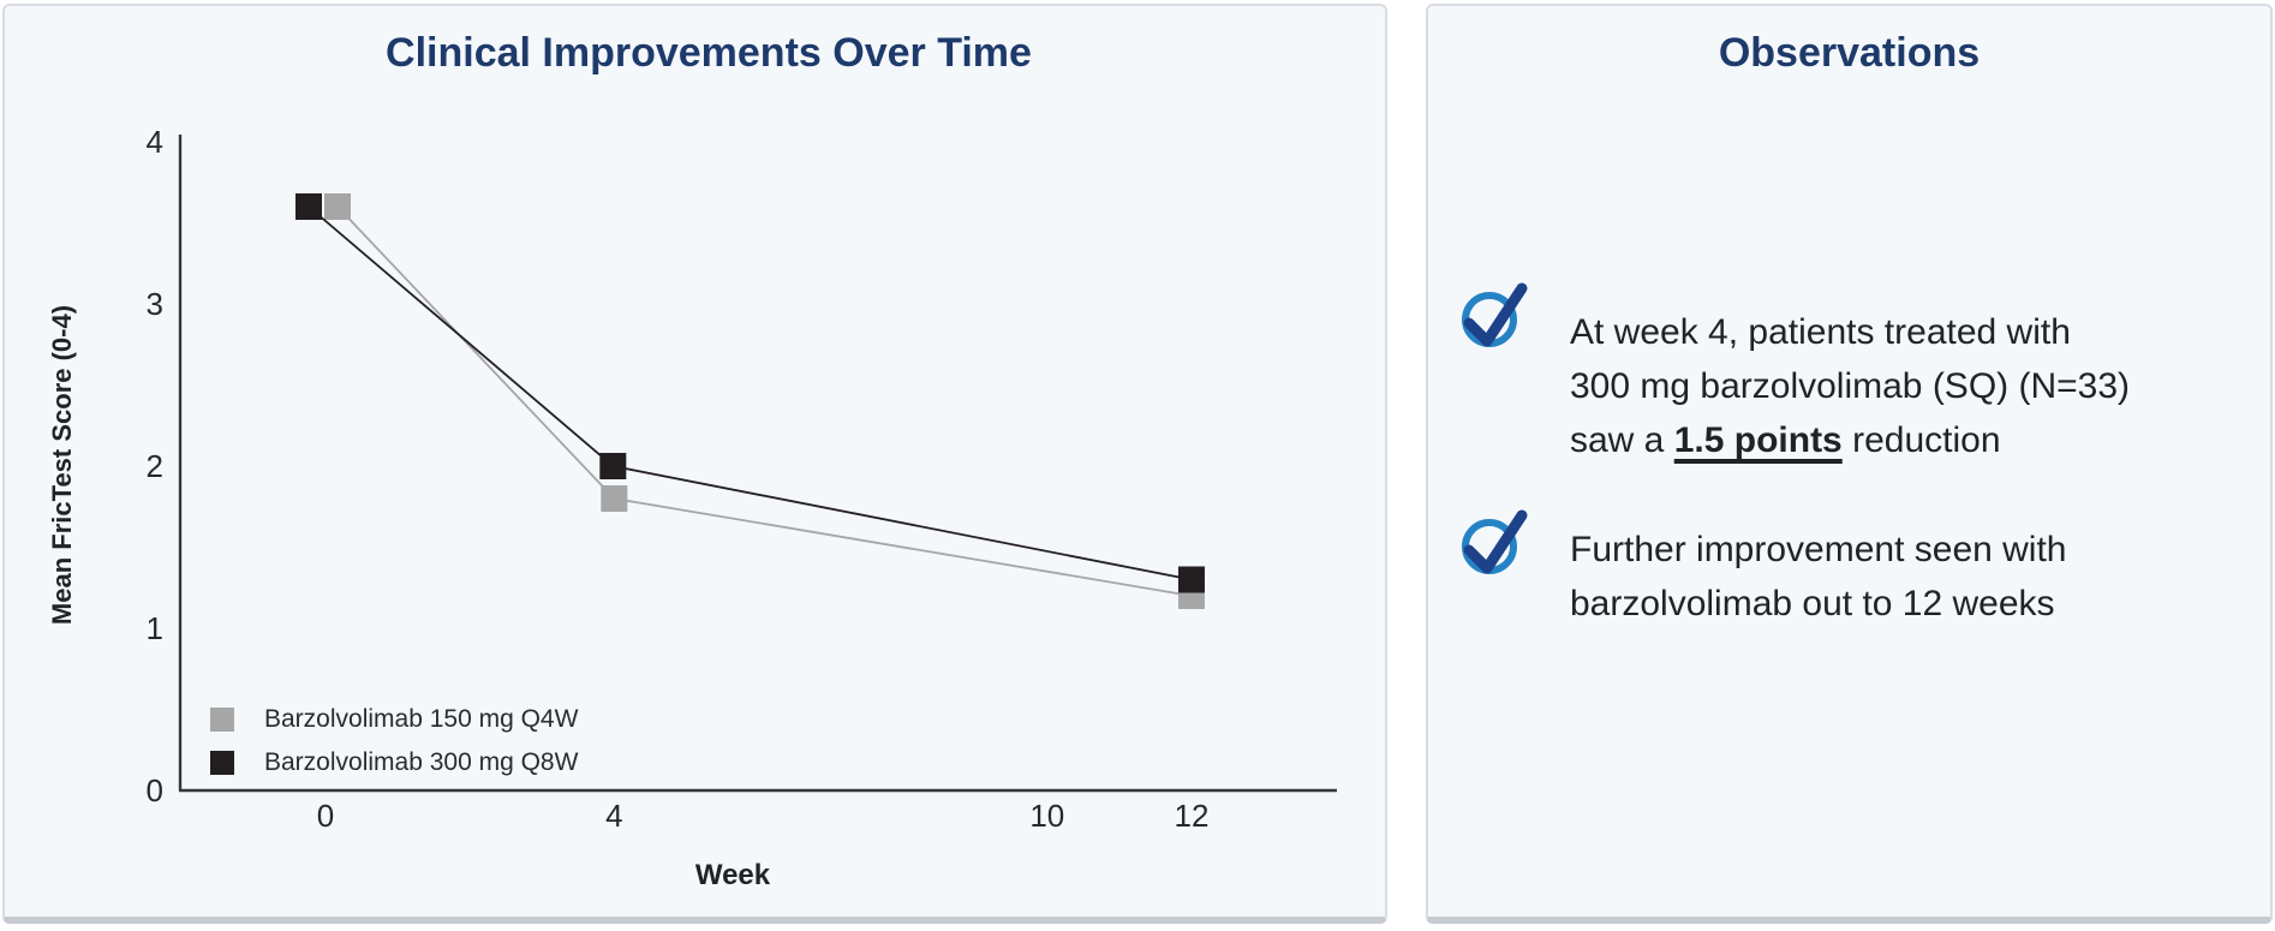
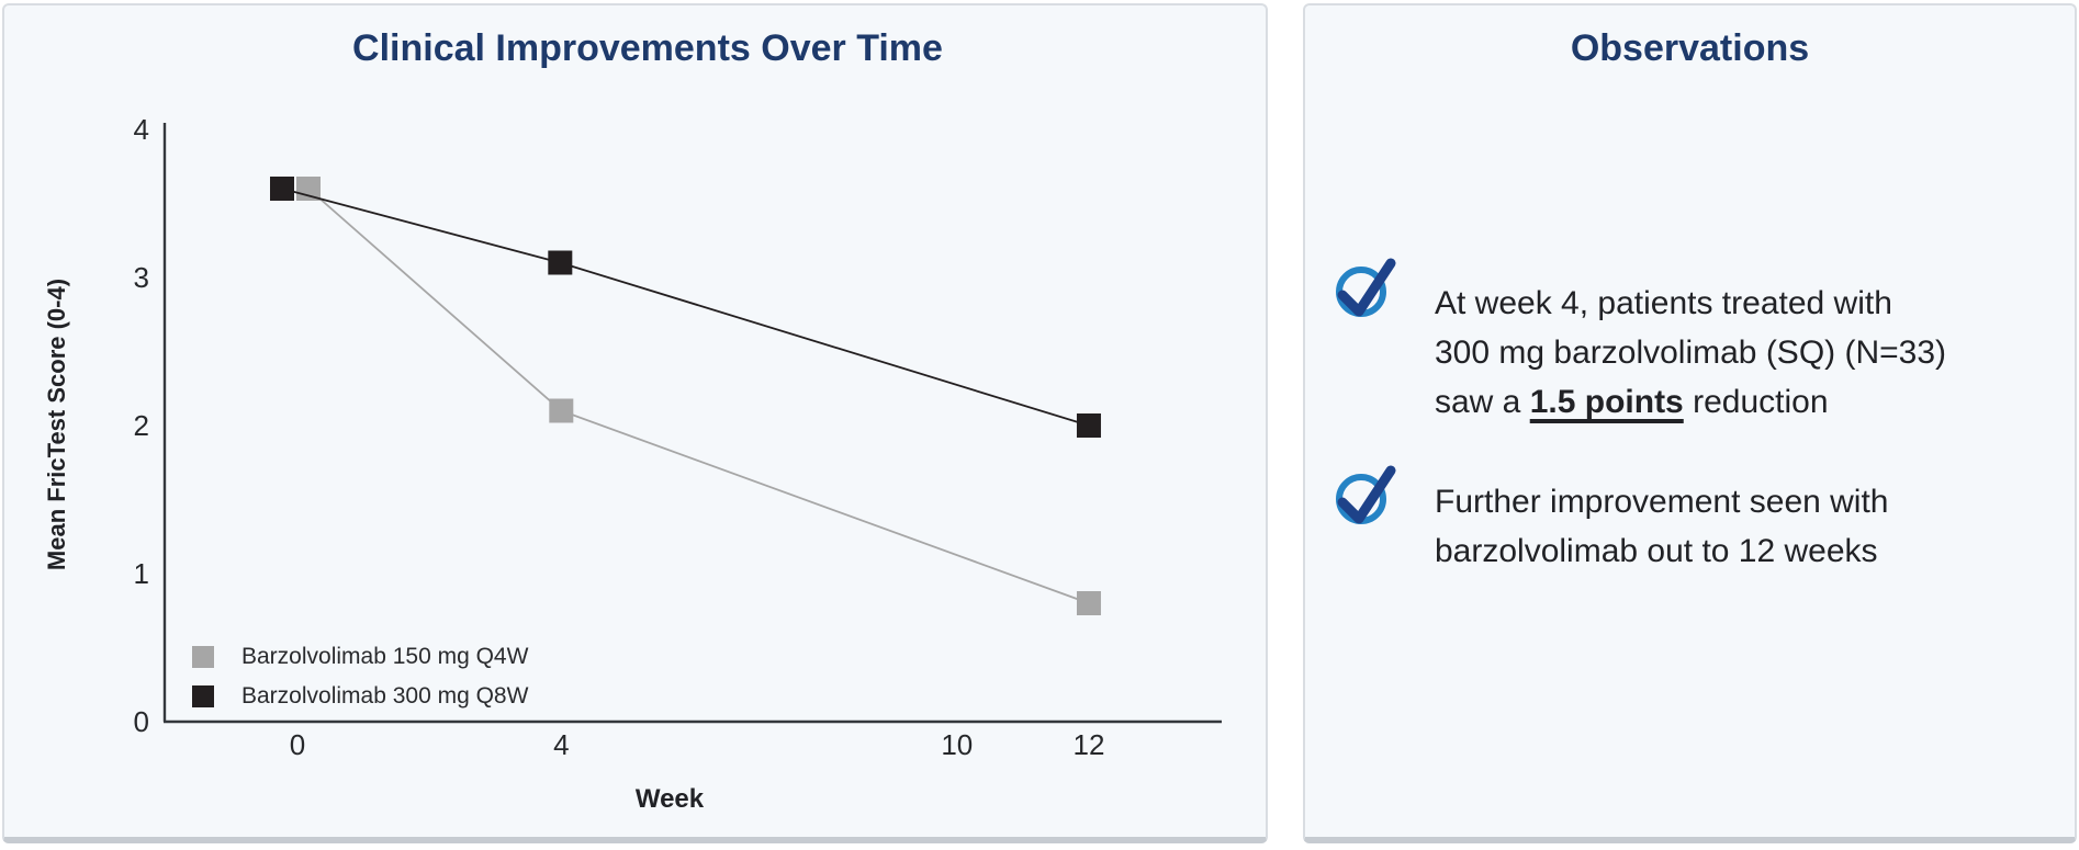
Barzolvolimab 150 mg Q4W/4: 1.8 -> 2.1
Barzolvolimab 300 mg Q8W/4: 2.0 -> 3.1
Barzolvolimab 150 mg Q4W/12: 1.2 -> 0.8
Barzolvolimab 300 mg Q8W/12: 1.3 -> 2.0
